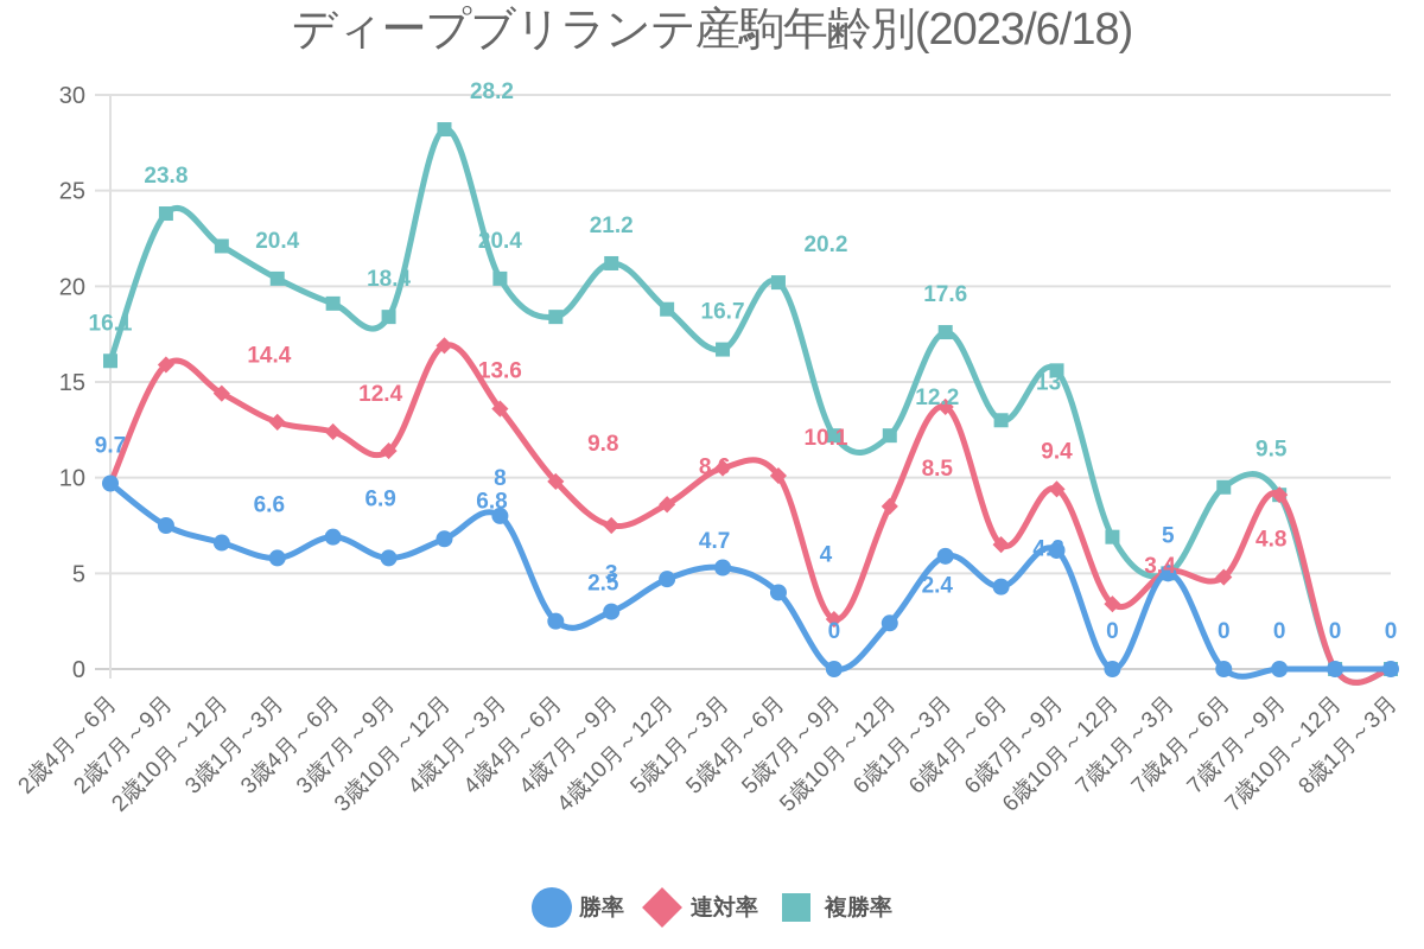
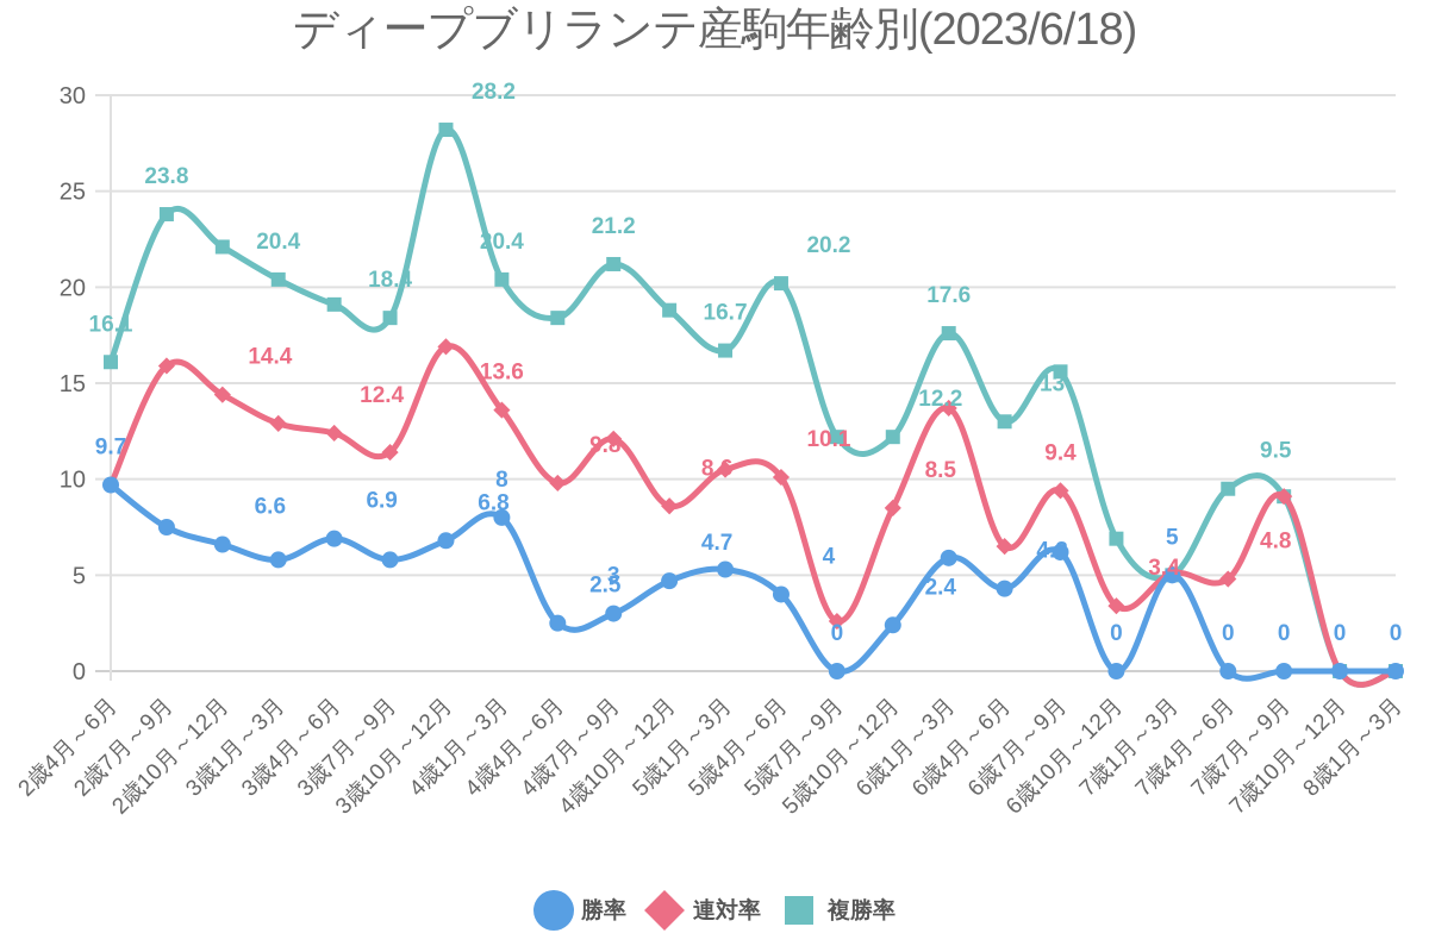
連対率/4歳7月～9月: 7.5 -> 12.1
